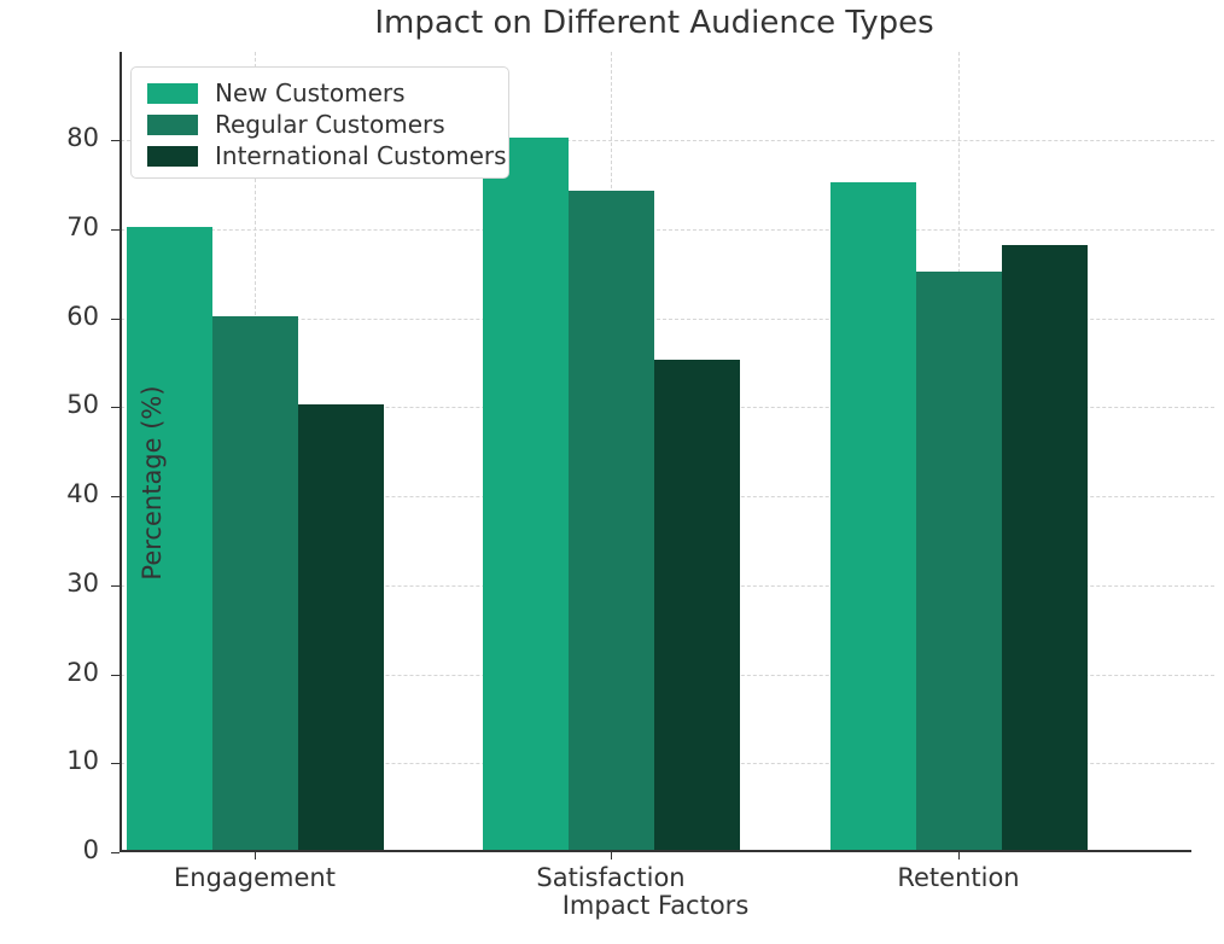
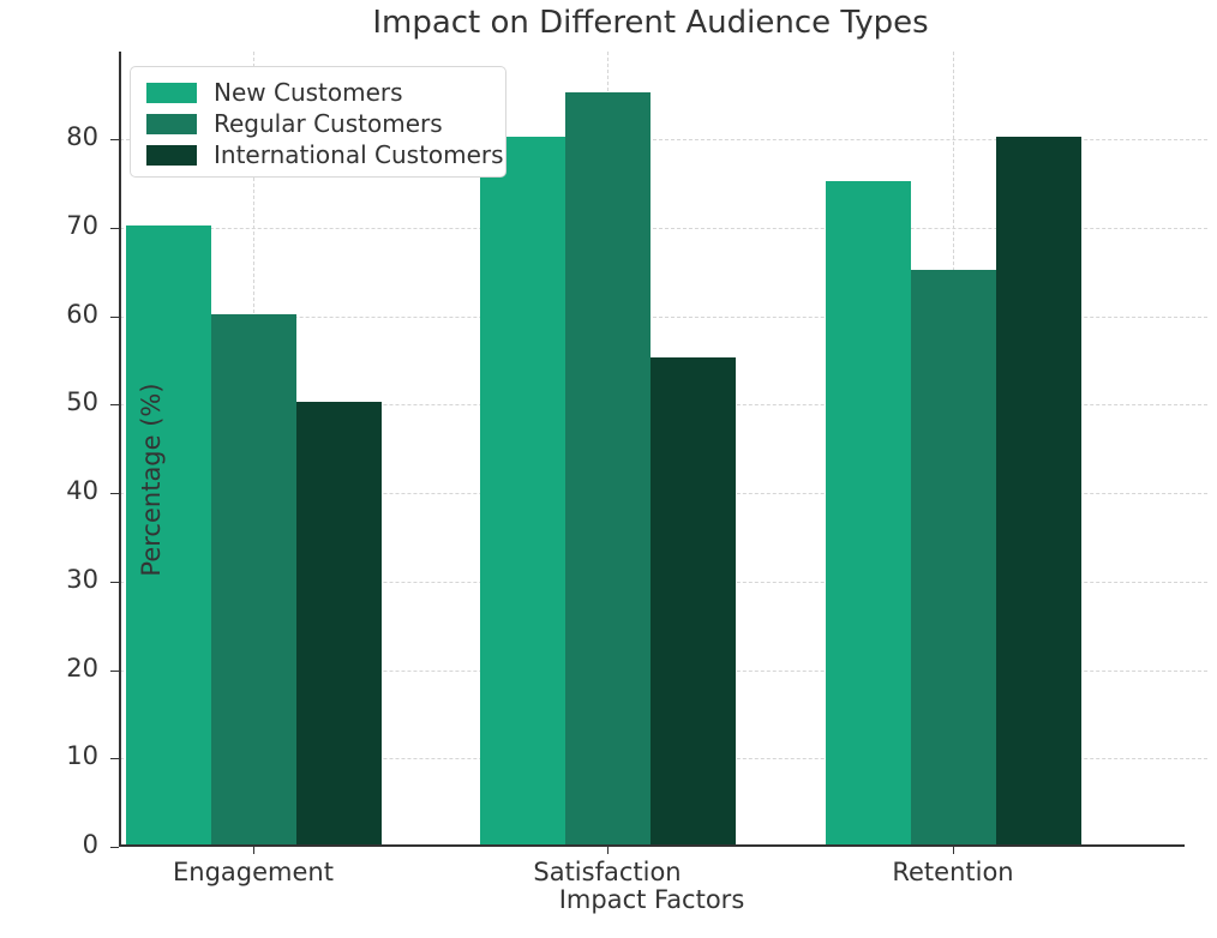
Regular Customers/Satisfaction: 74 -> 85
International Customers/Retention: 68 -> 80
